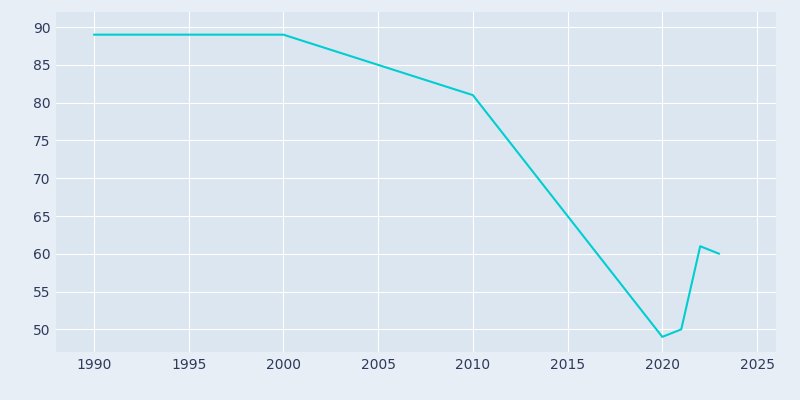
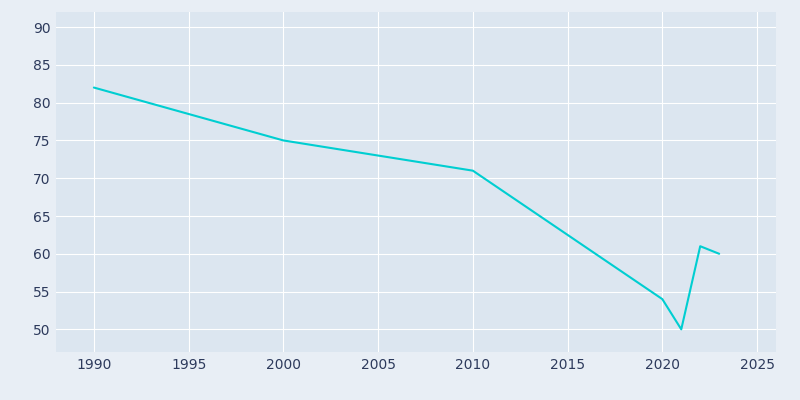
1990: 89 -> 82
2000: 89 -> 75
2010: 81 -> 71
2020: 49 -> 54
